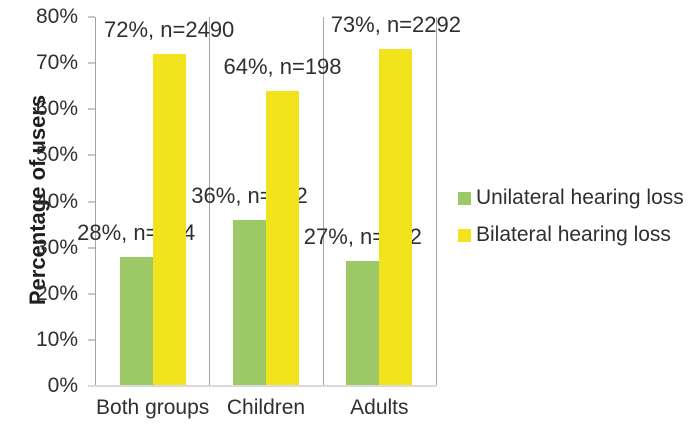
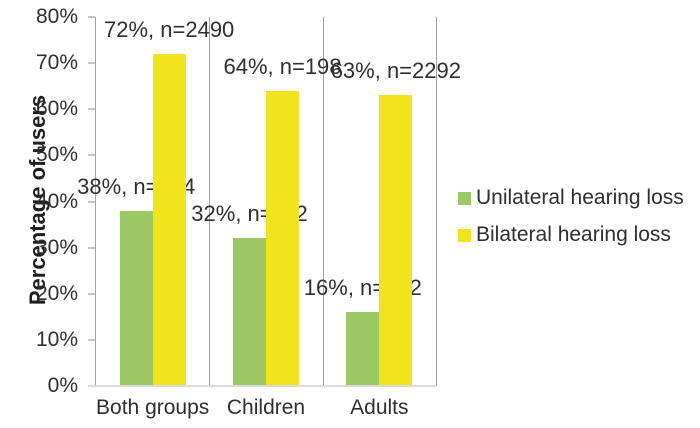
Unilateral hearing loss/Both groups: 28% -> 38%
Unilateral hearing loss/Children: 36% -> 32%
Unilateral hearing loss/Adults: 27% -> 16%
Bilateral hearing loss/Adults: 73% -> 63%
